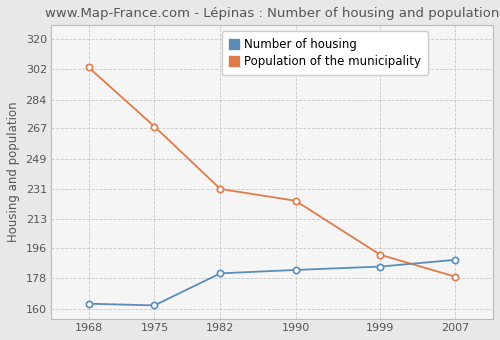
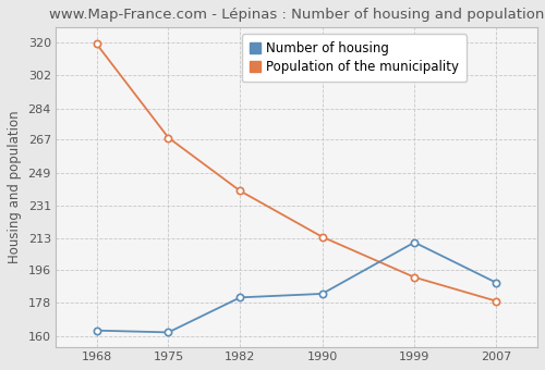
Population of the municipality/1968: 303 -> 319
Population of the municipality/1982: 231 -> 239
Population of the municipality/1990: 224 -> 214
Number of housing/1999: 185 -> 211
